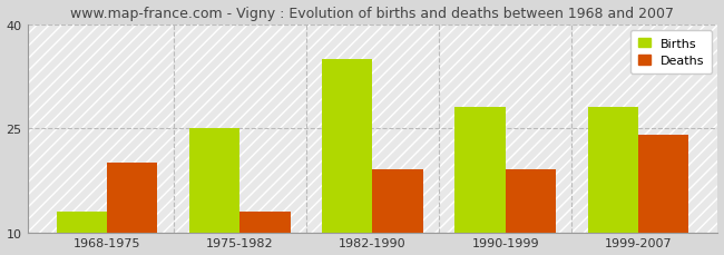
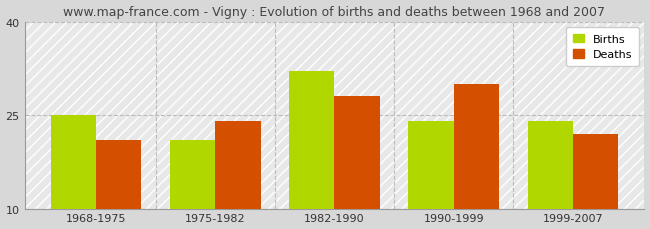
Births/1968-1975: 13 -> 25
Deaths/1968-1975: 20 -> 21
Births/1975-1982: 25 -> 21
Deaths/1975-1982: 13 -> 24
Births/1982-1990: 35 -> 32
Deaths/1982-1990: 19 -> 28
Births/1990-1999: 28 -> 24
Deaths/1990-1999: 19 -> 30
Births/1999-2007: 28 -> 24
Deaths/1999-2007: 24 -> 22
